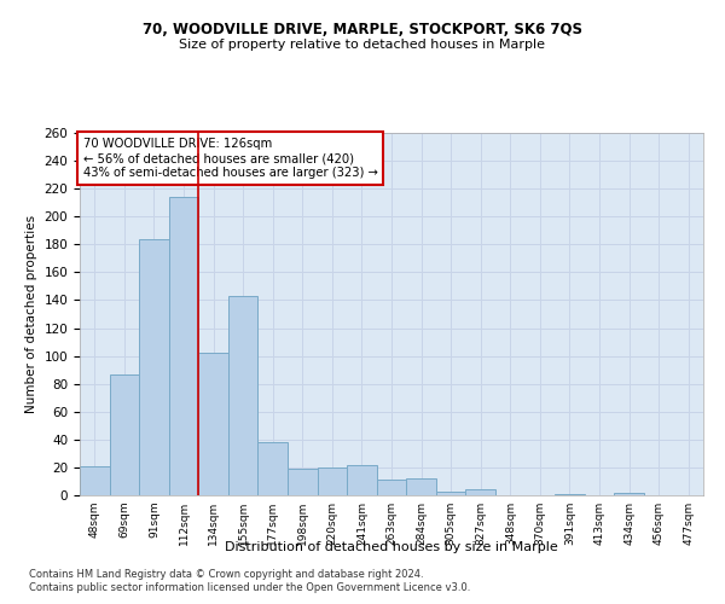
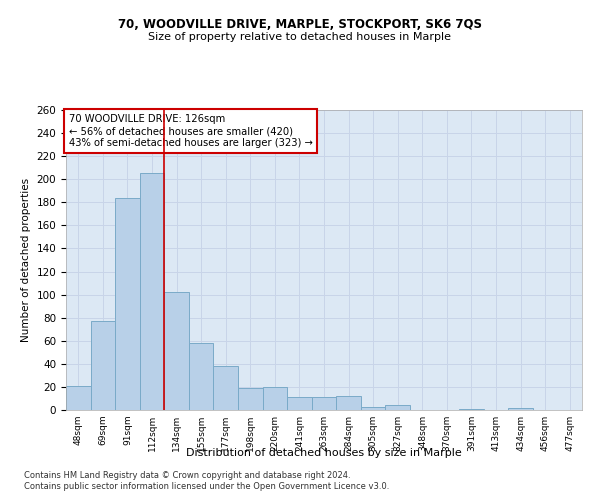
69sqm: 87 -> 77
112sqm: 214 -> 205
155sqm: 143 -> 58
241sqm: 22 -> 11
